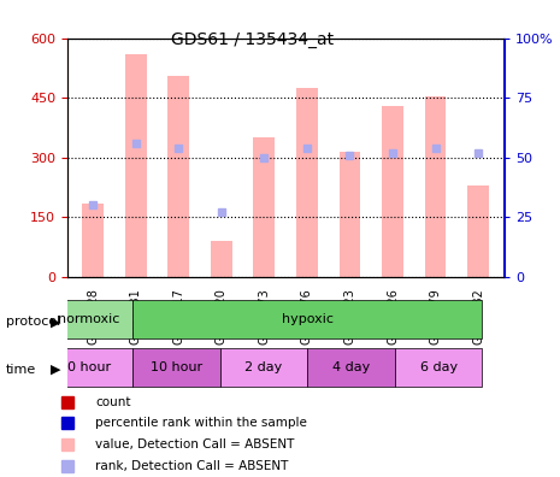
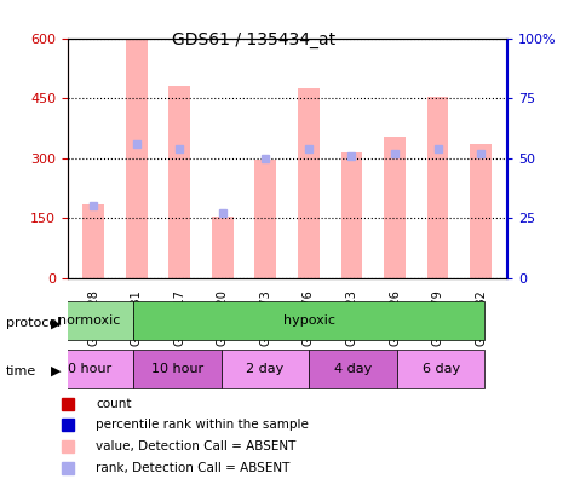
GSM1231: 560 -> 595
GSM1217: 505 -> 480
GSM1220: 90 -> 155
GSM4173: 350 -> 295
GSM1226: 430 -> 355
GSM4182: 230 -> 335
